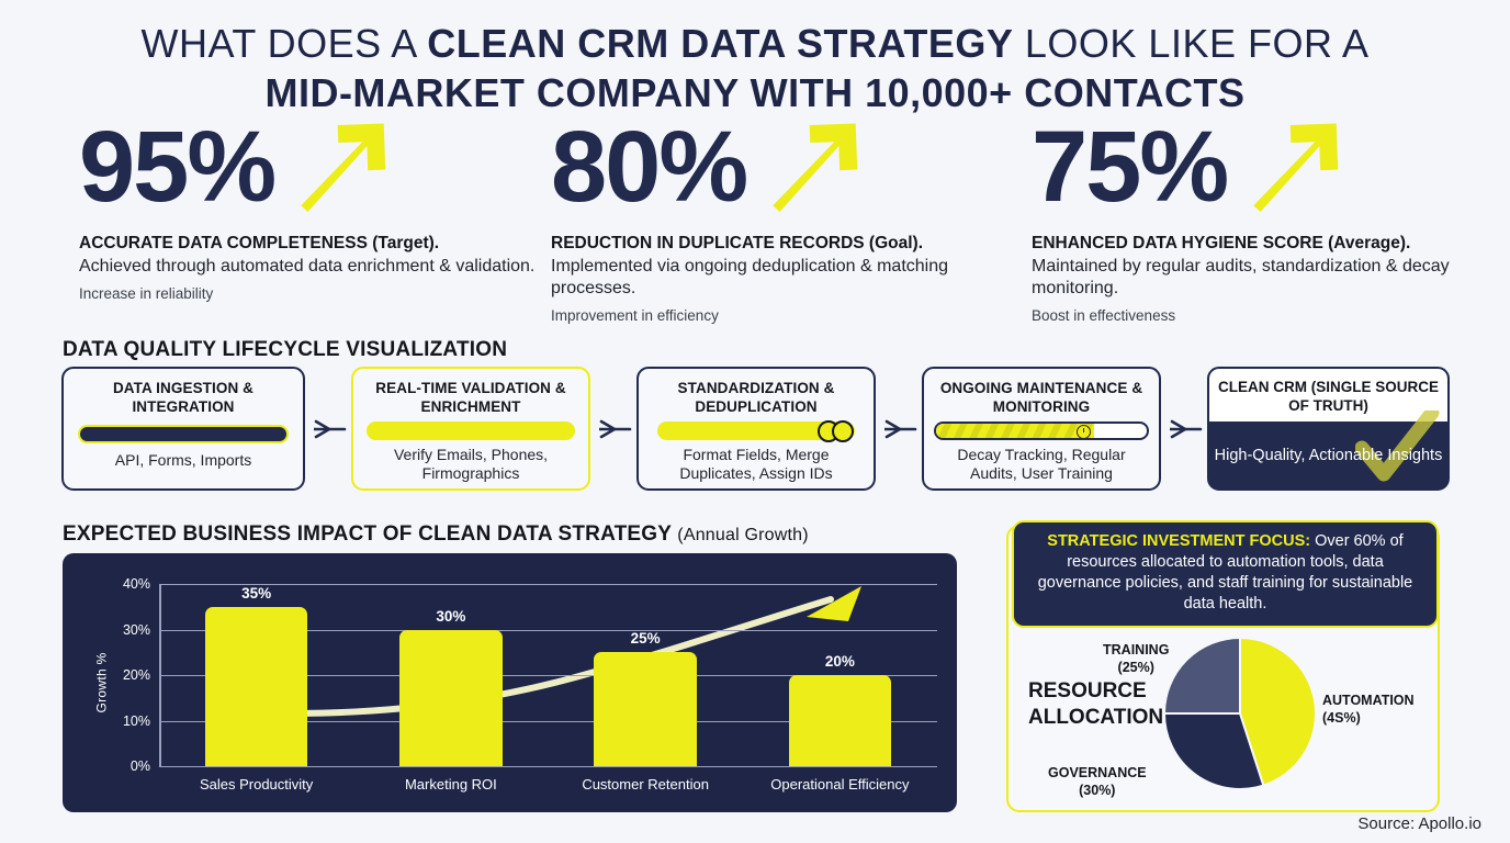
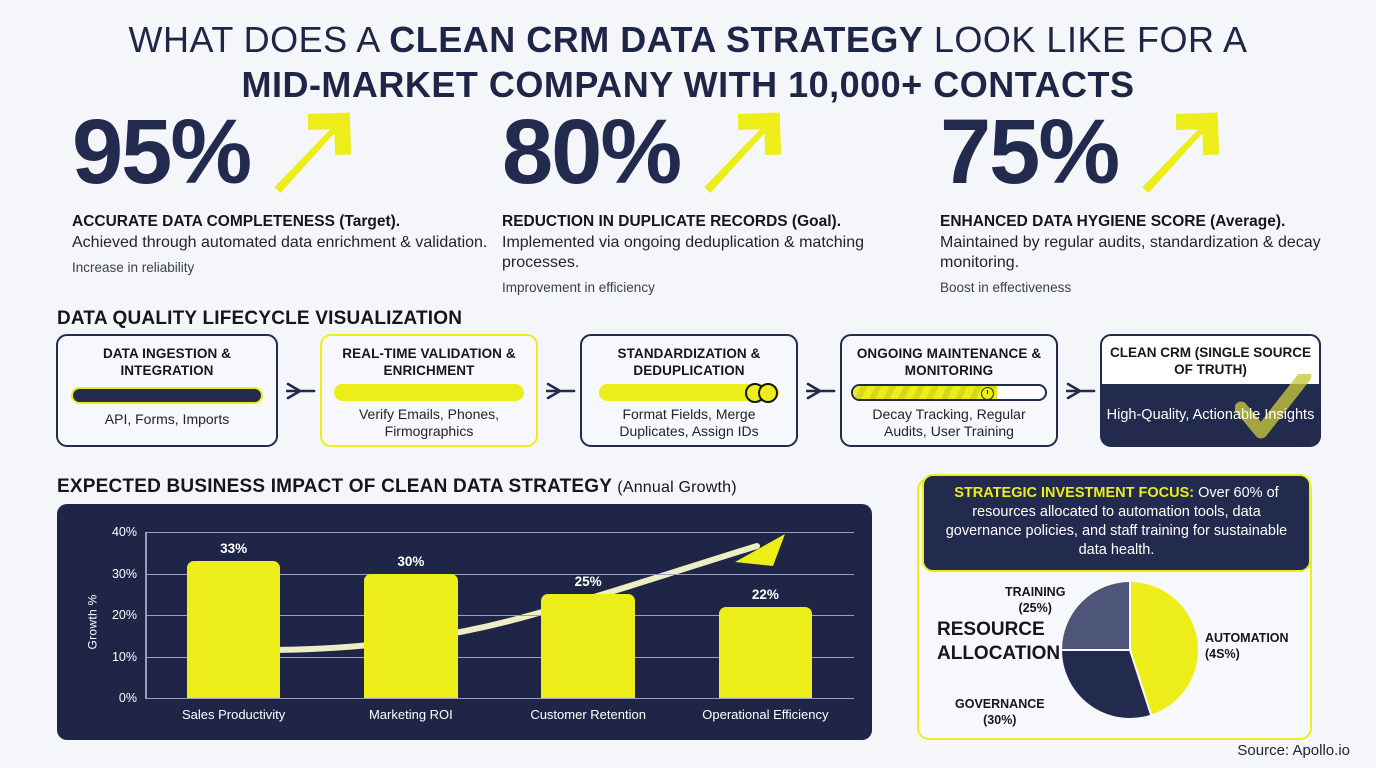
Sales Productivity: 35% -> 33%
Operational Efficiency: 20% -> 22%
